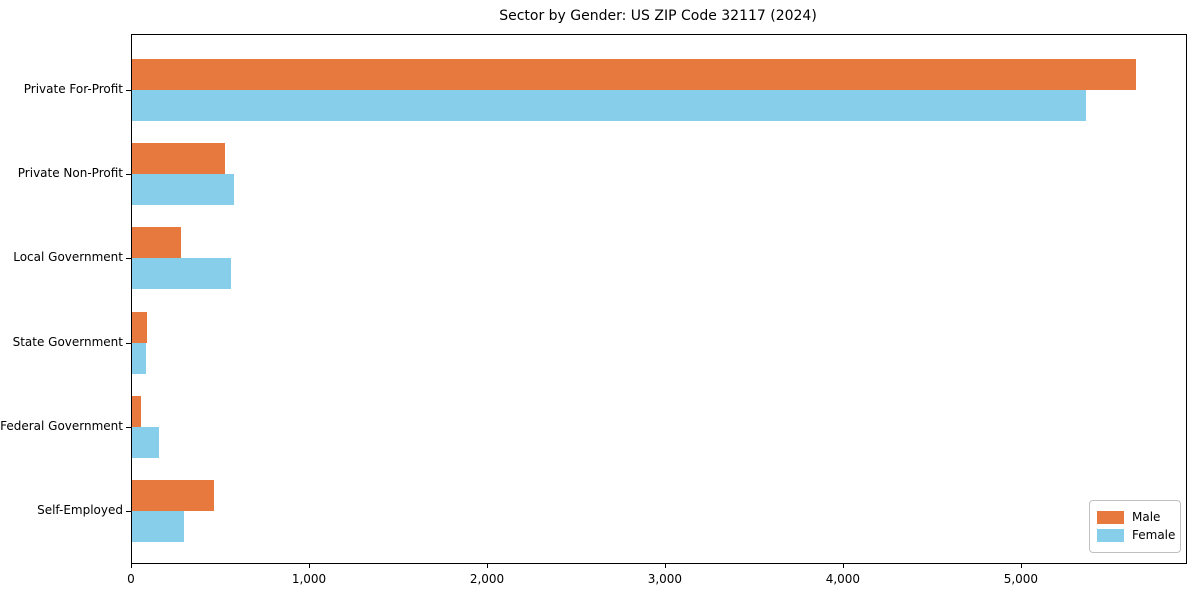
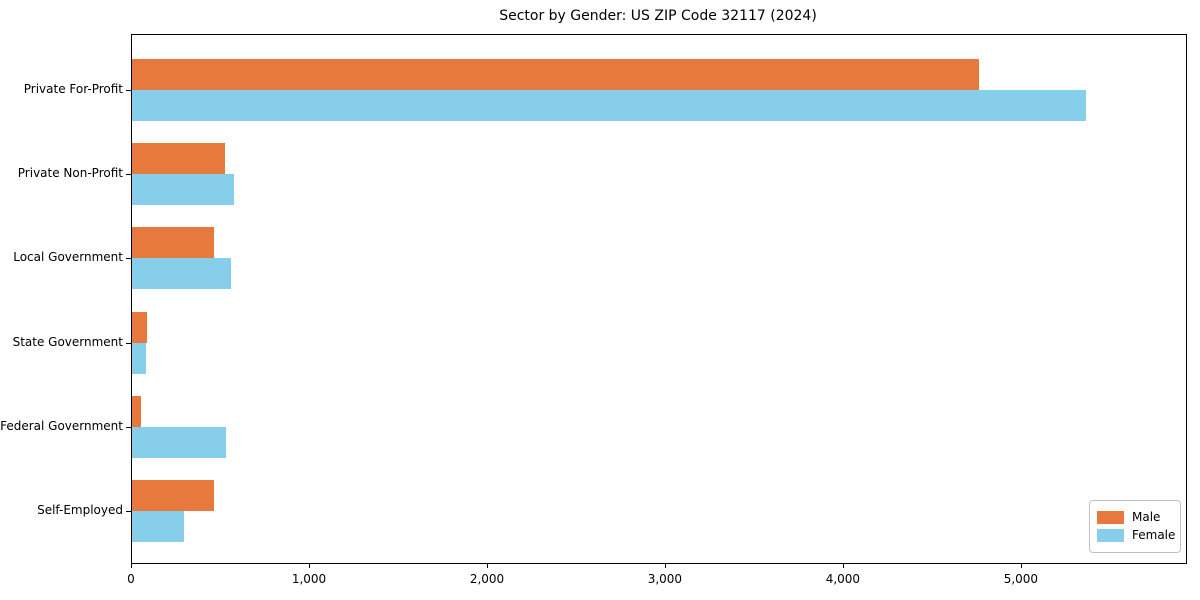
Male/Private For-Profit: 5640 -> 4760
Male/Local Government: 280 -> 460
Female/Federal Government: 150 -> 530
